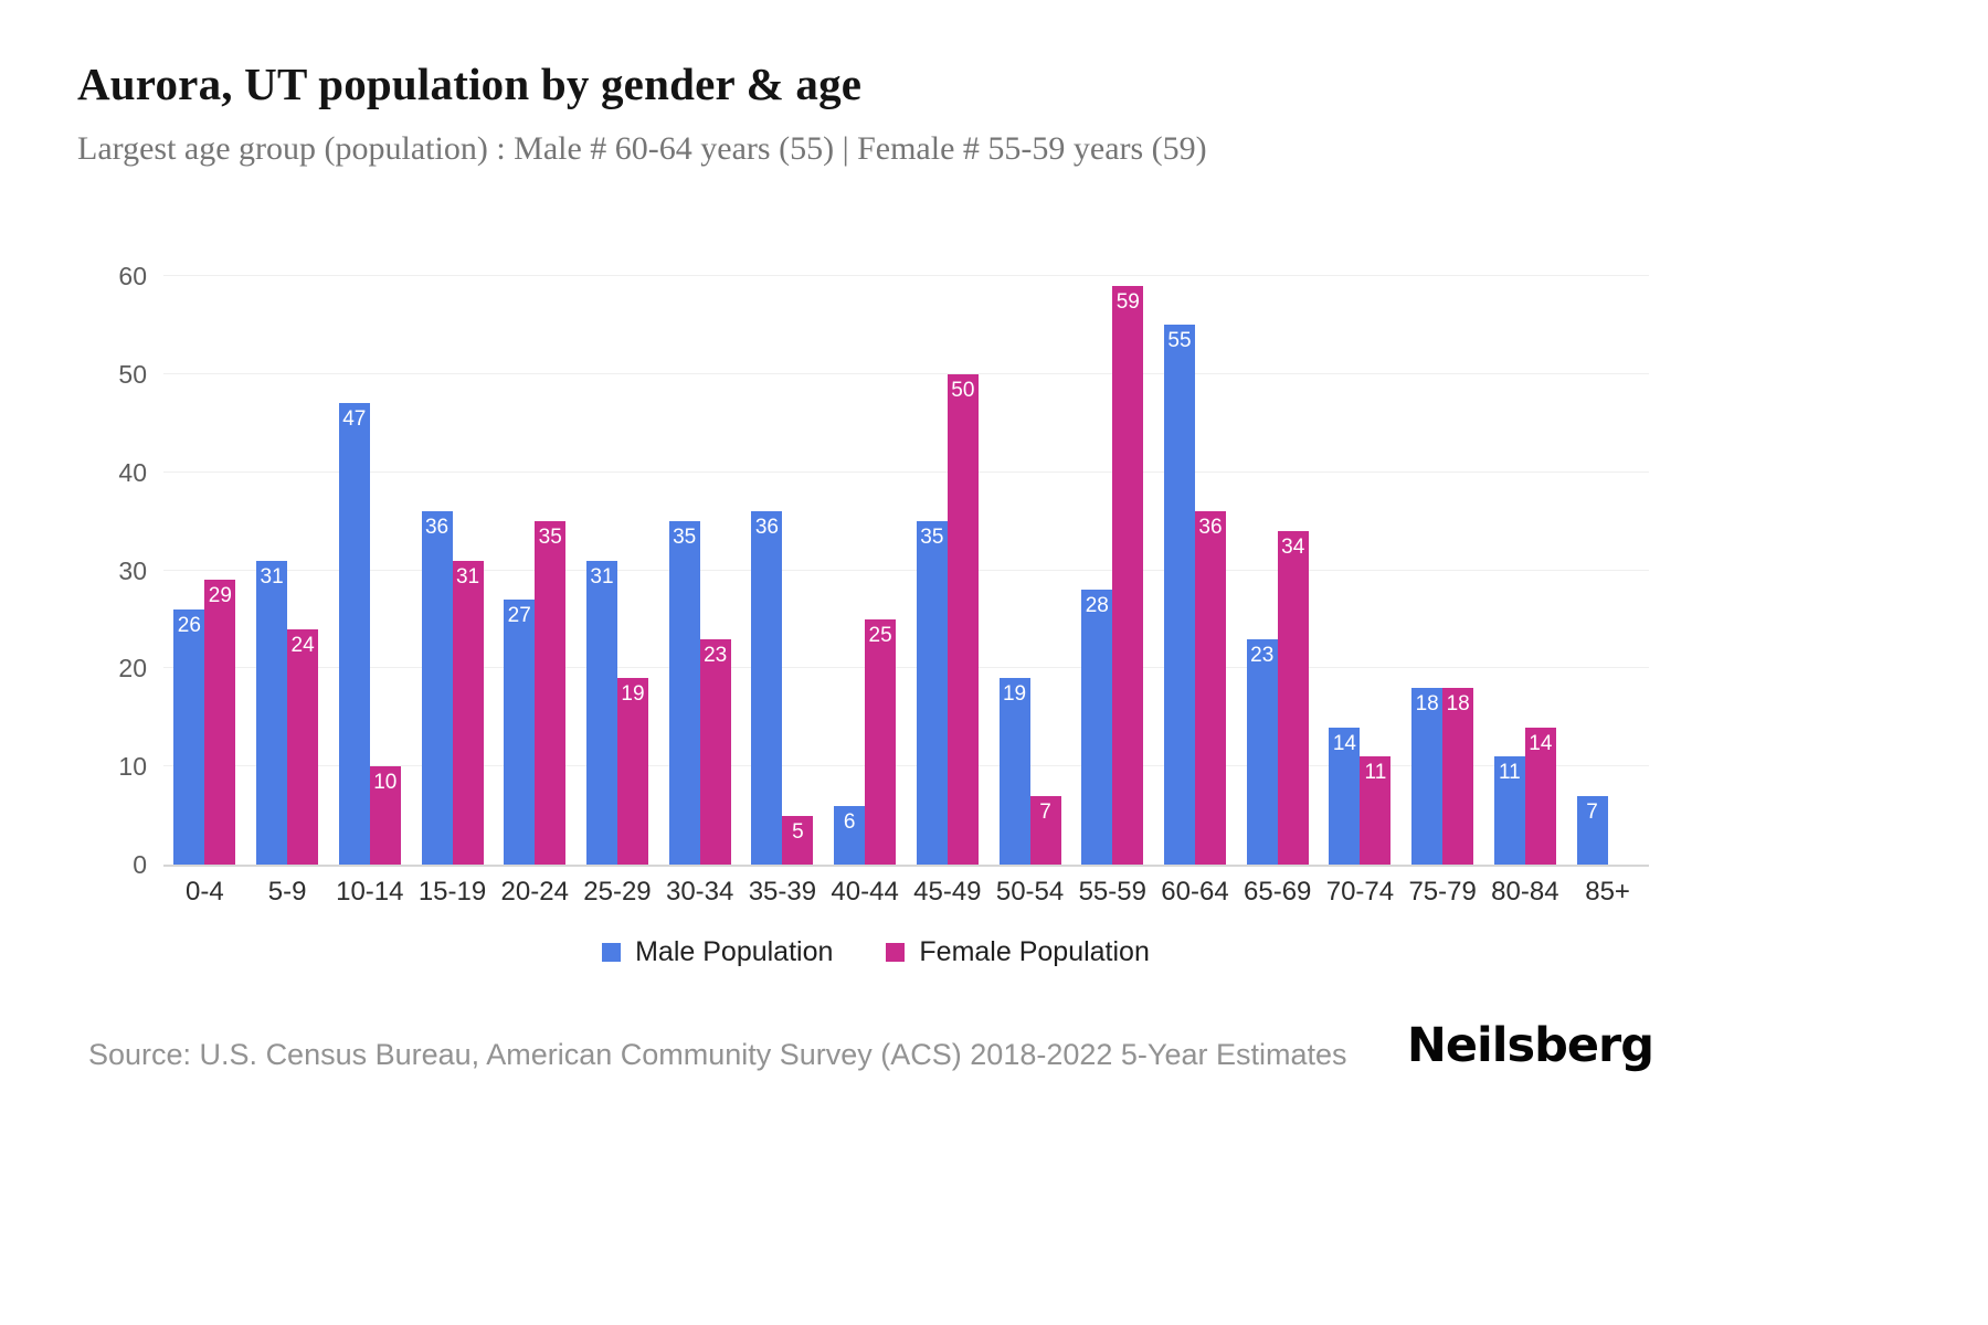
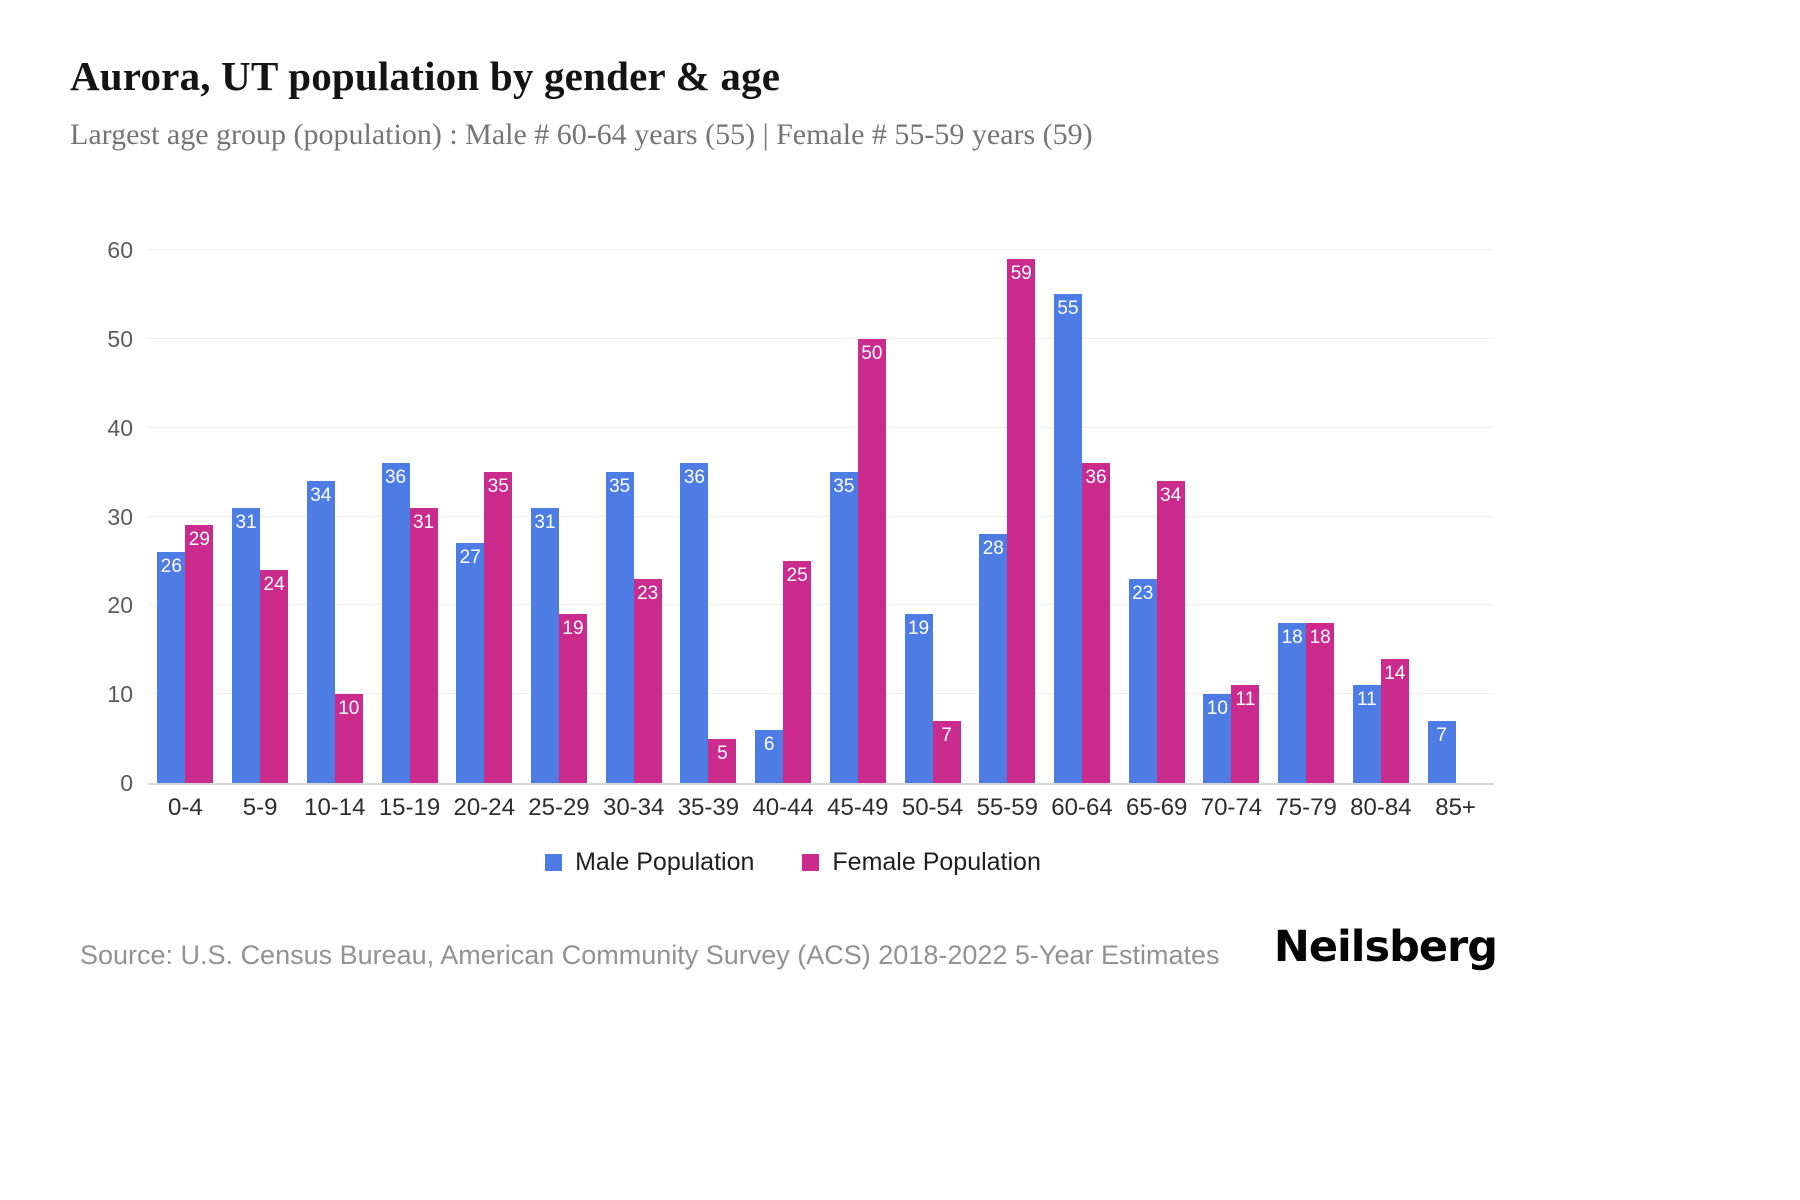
Male Population/10-14: 47 -> 34
Male Population/70-74: 14 -> 10
